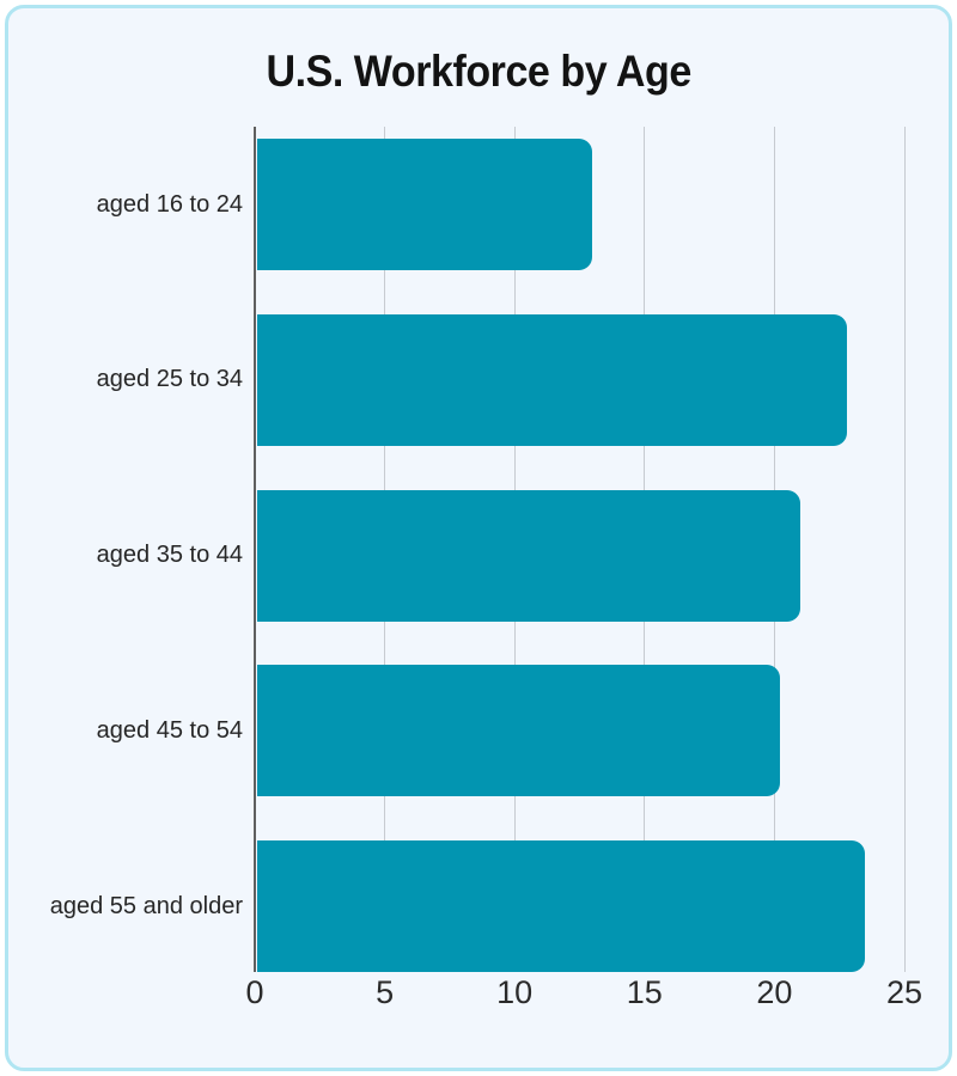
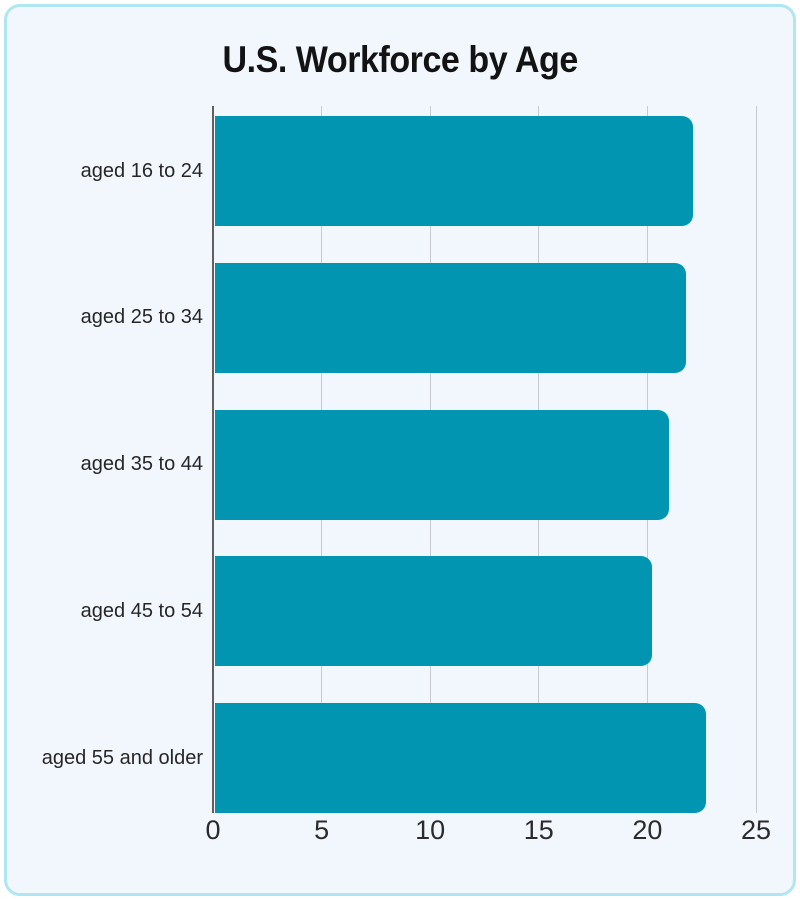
aged 16 to 24: 12.9 -> 22.0
aged 25 to 34: 22.7 -> 21.7
aged 55 and older: 23.4 -> 22.6
